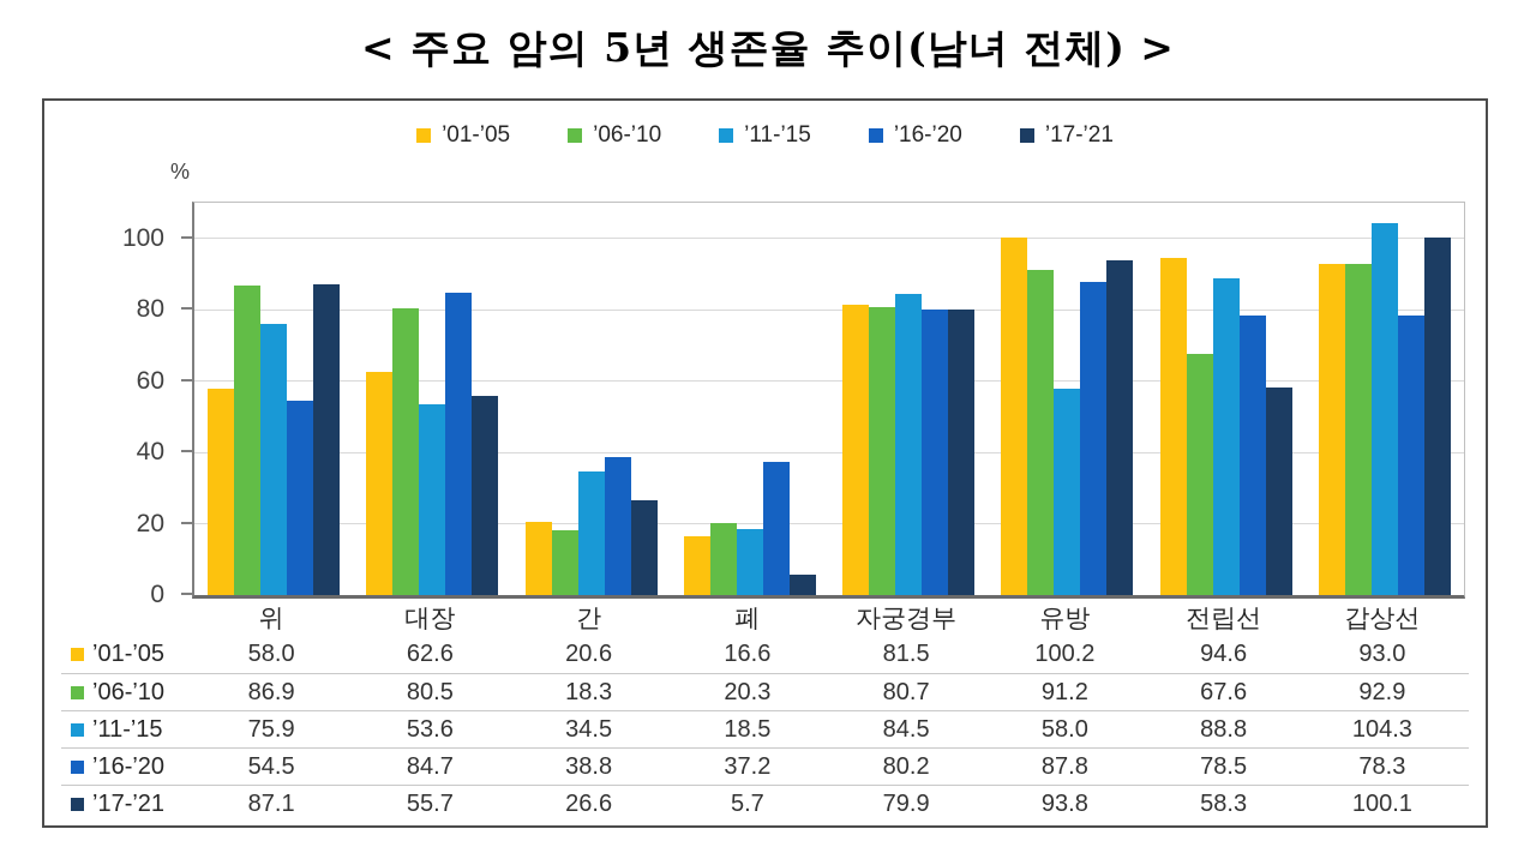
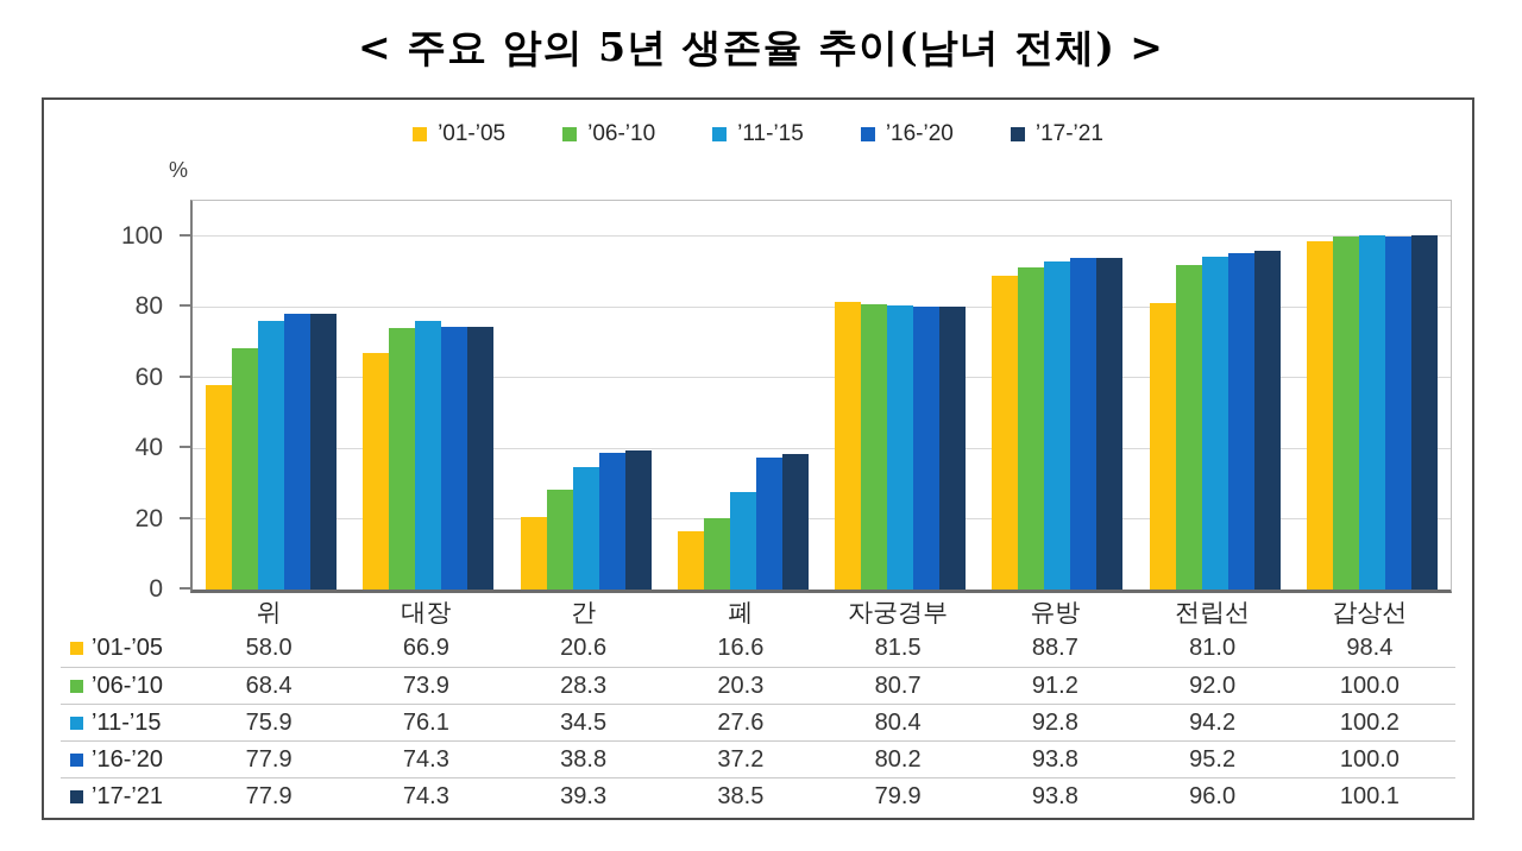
’06-’10/위: 86.9 -> 68.4
’16-’20/위: 54.5 -> 77.9
’17-’21/위: 87.1 -> 77.9
’01-’05/대장: 62.6 -> 66.9
’06-’10/대장: 80.5 -> 73.9
’11-’15/대장: 53.6 -> 76.1
’16-’20/대장: 84.7 -> 74.3
’17-’21/대장: 55.7 -> 74.3
’06-’10/간: 18.3 -> 28.3
’17-’21/간: 26.6 -> 39.3
’11-’15/폐: 18.5 -> 27.6
’17-’21/폐: 5.7 -> 38.5
’11-’15/자궁경부: 84.5 -> 80.4
’01-’05/유방: 100.2 -> 88.7
’11-’15/유방: 58.0 -> 92.8
’16-’20/유방: 87.8 -> 93.8
’01-’05/전립선: 94.6 -> 81.0
’06-’10/전립선: 67.6 -> 92.0
’11-’15/전립선: 88.8 -> 94.2
’16-’20/전립선: 78.5 -> 95.2
’17-’21/전립선: 58.3 -> 96.0
’01-’05/갑상선: 93.0 -> 98.4
’06-’10/갑상선: 92.9 -> 100.0
’11-’15/갑상선: 104.3 -> 100.2
’16-’20/갑상선: 78.3 -> 100.0
